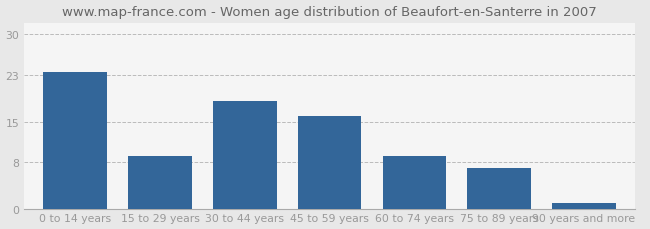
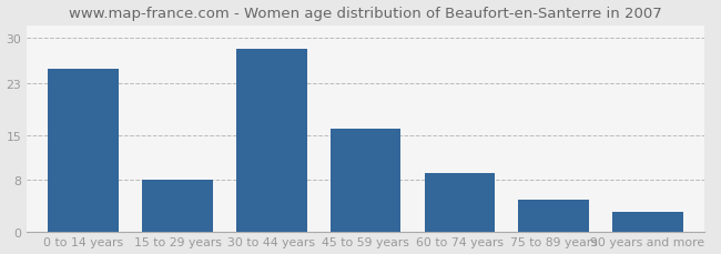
0 to 14 years: 23.5 -> 25.2
15 to 29 years: 9.0 -> 8.0
30 to 44 years: 18.5 -> 28.4
75 to 89 years: 7.0 -> 5.0
90 years and more: 1.0 -> 3.0
